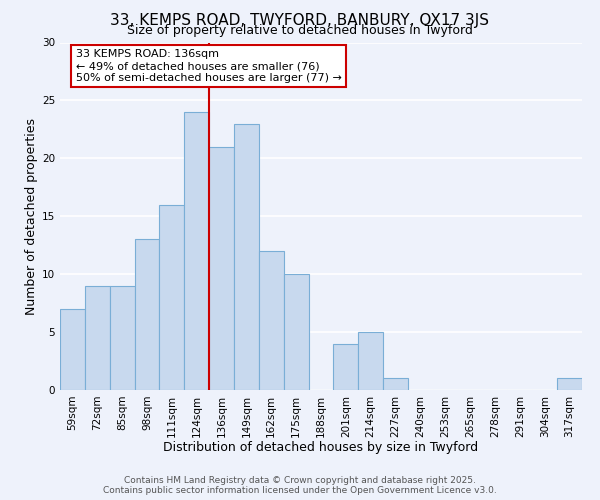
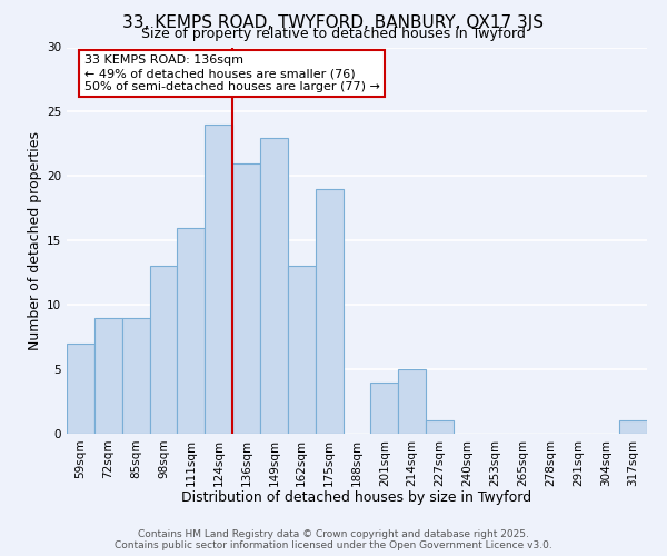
162sqm: 12 -> 13
175sqm: 10 -> 19
